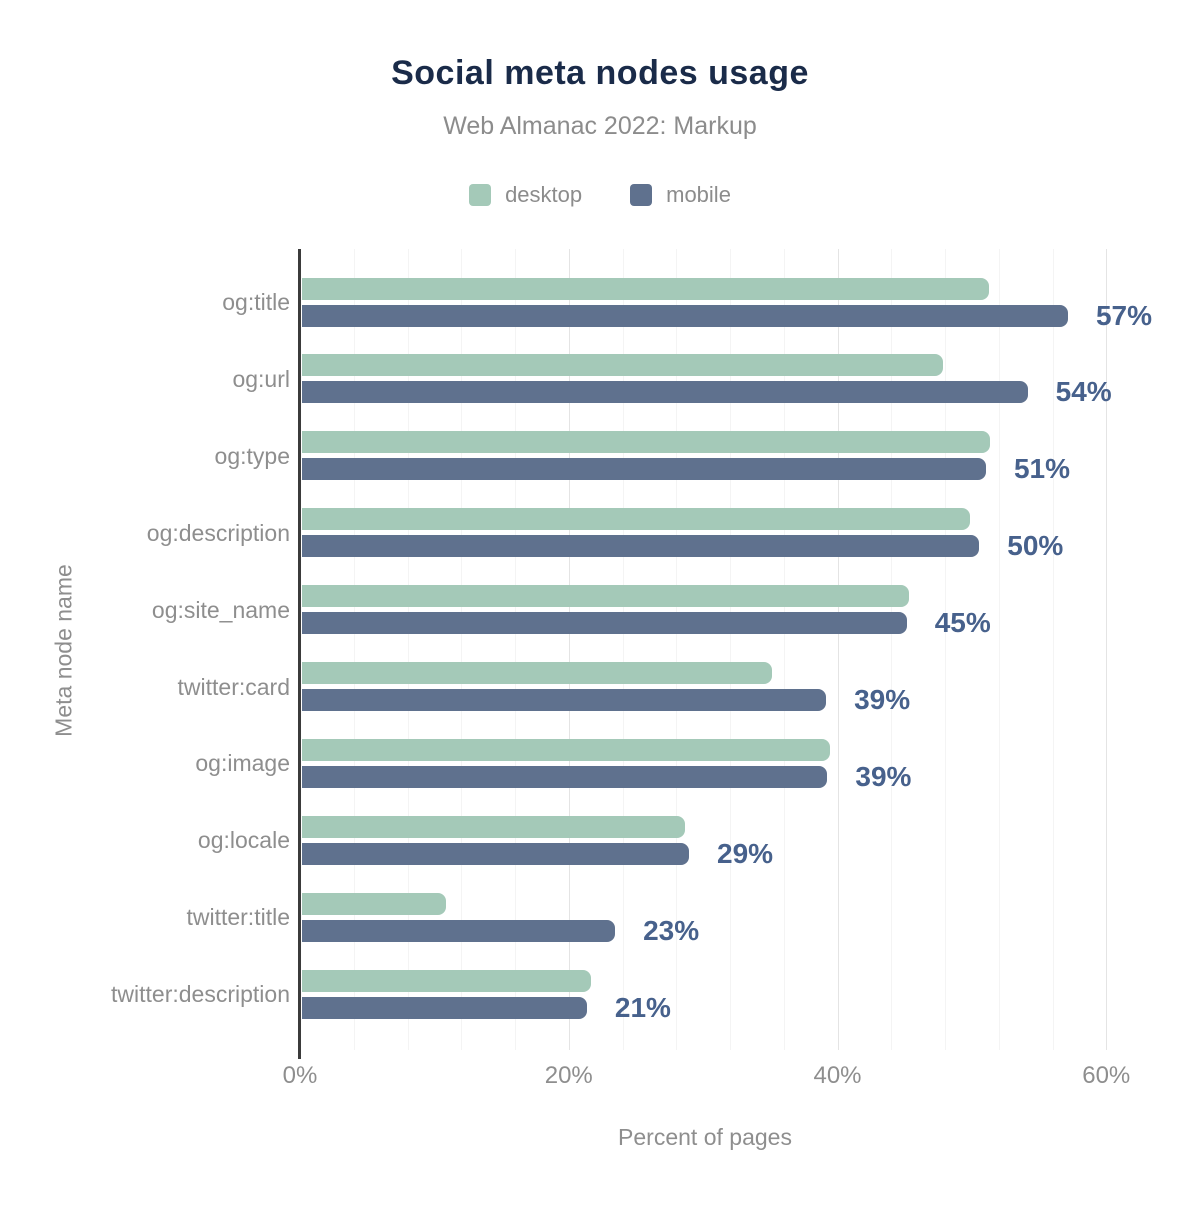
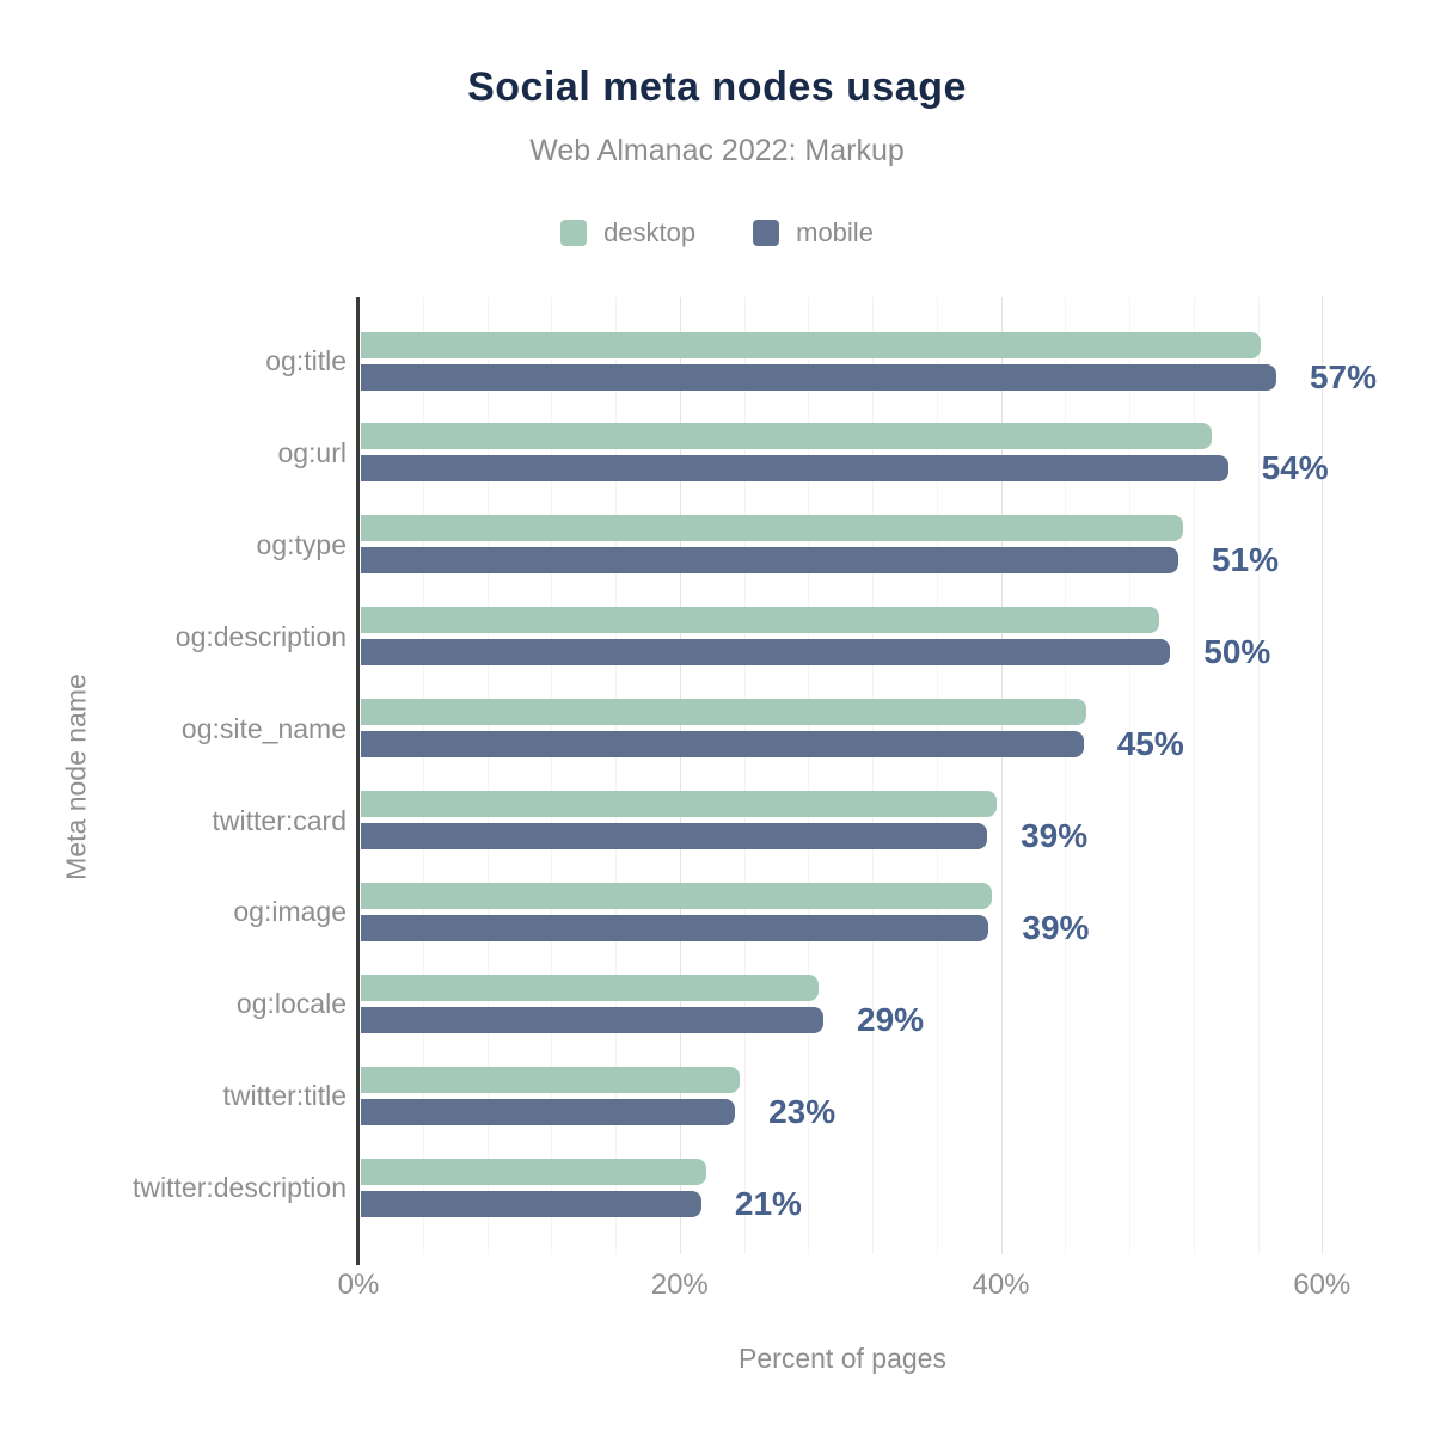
desktop/og:title: 51.1% -> 56.0%
desktop/og:url: 47.7% -> 53.0%
desktop/twitter:card: 35.0% -> 39.6%
desktop/twitter:title: 10.7% -> 23.6%
